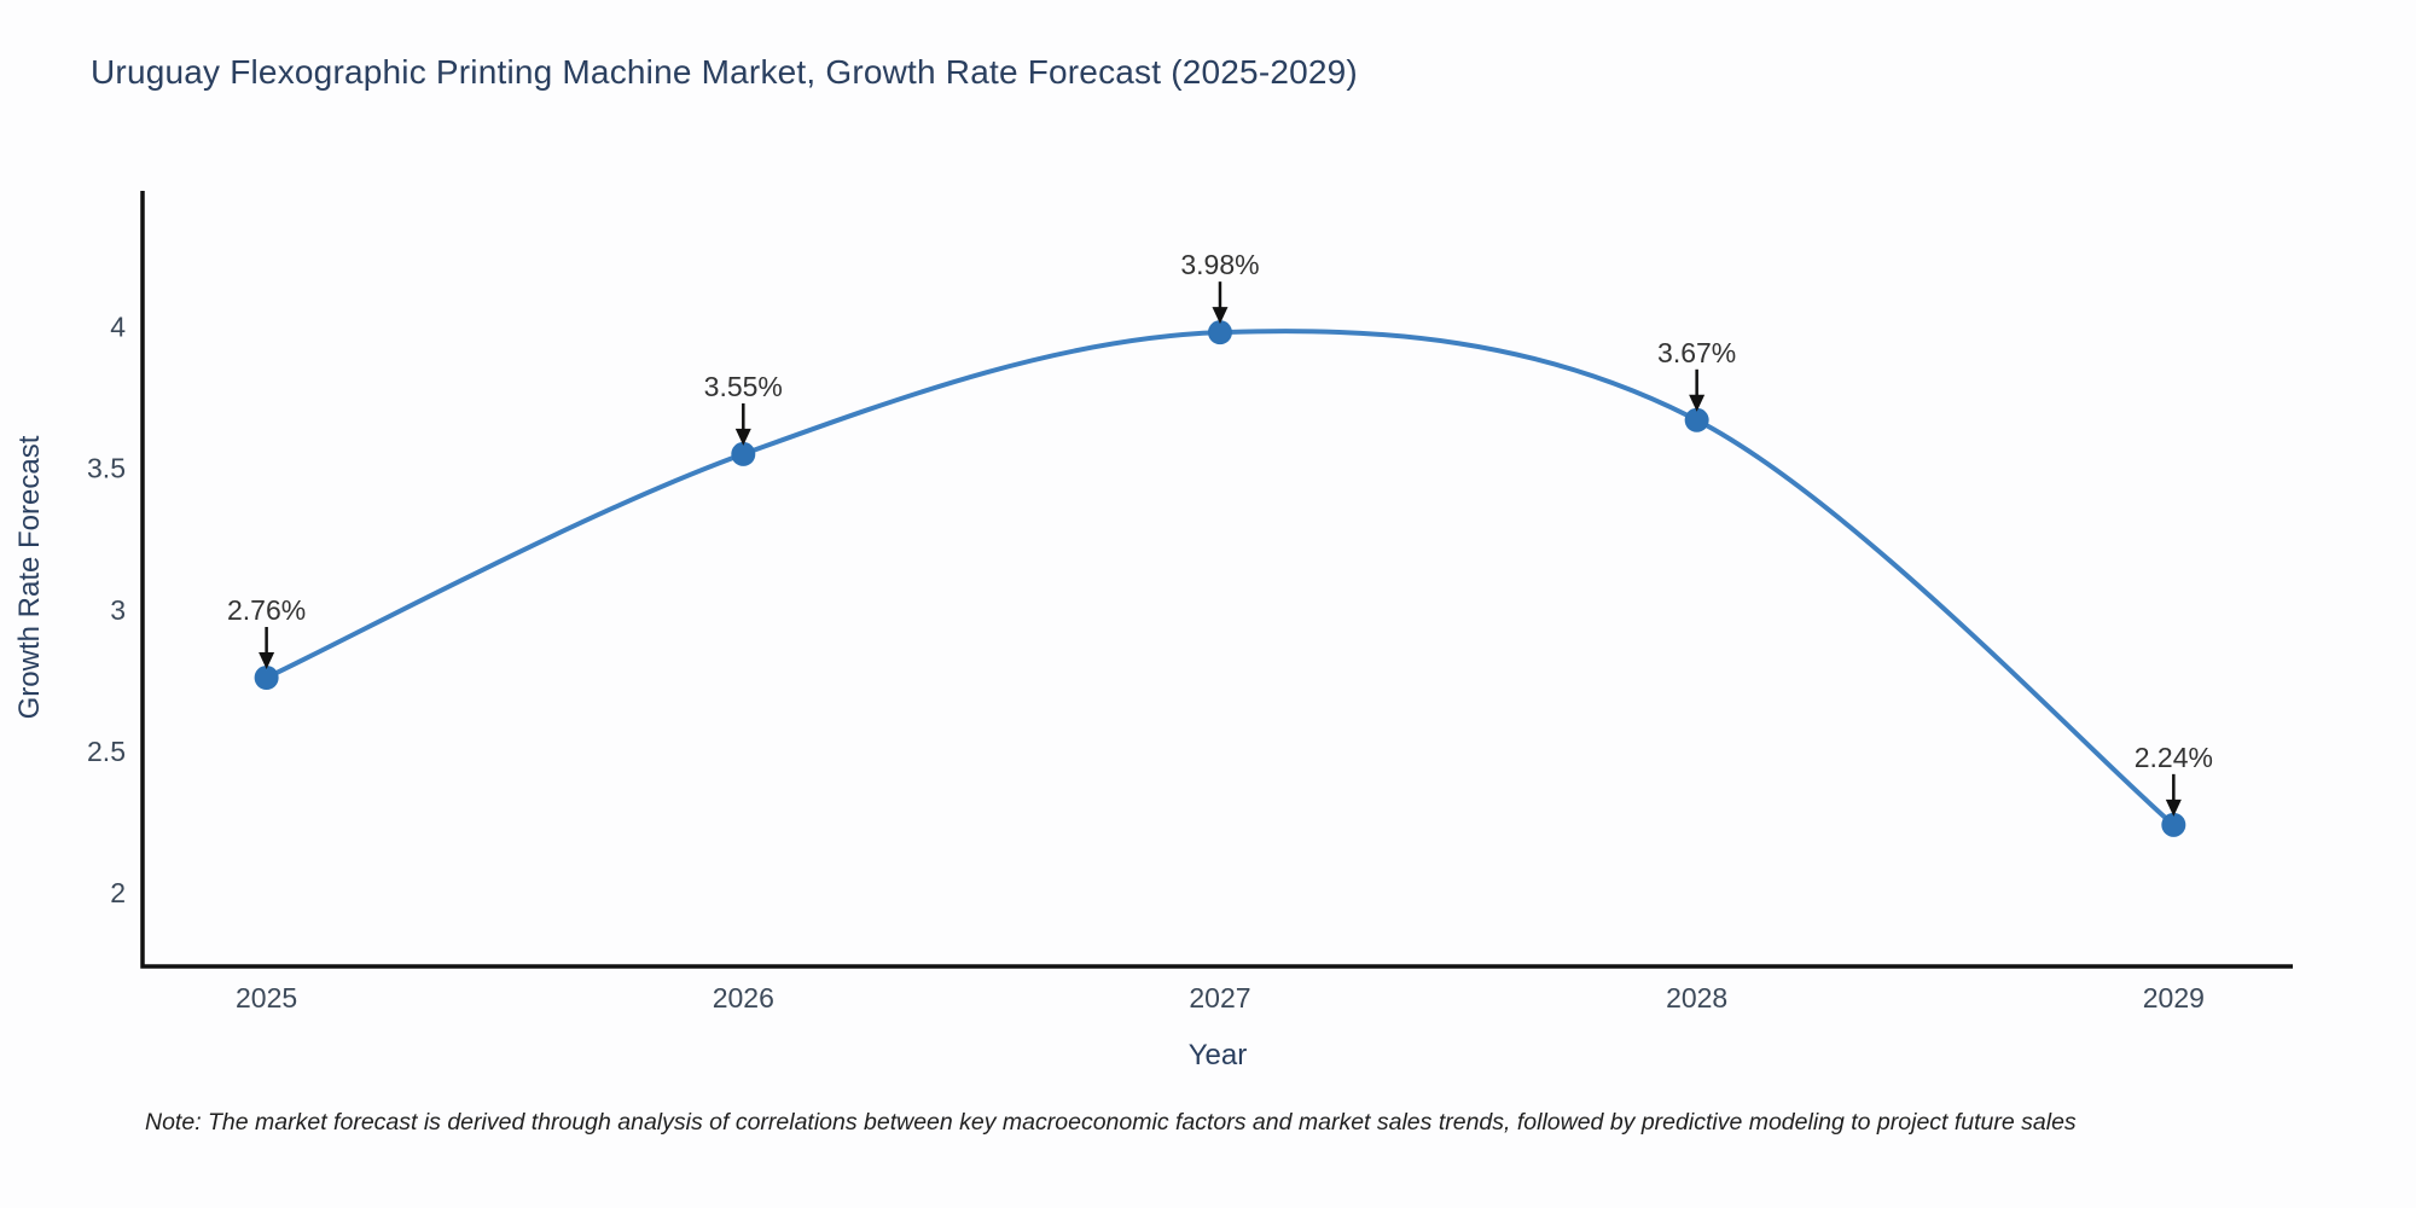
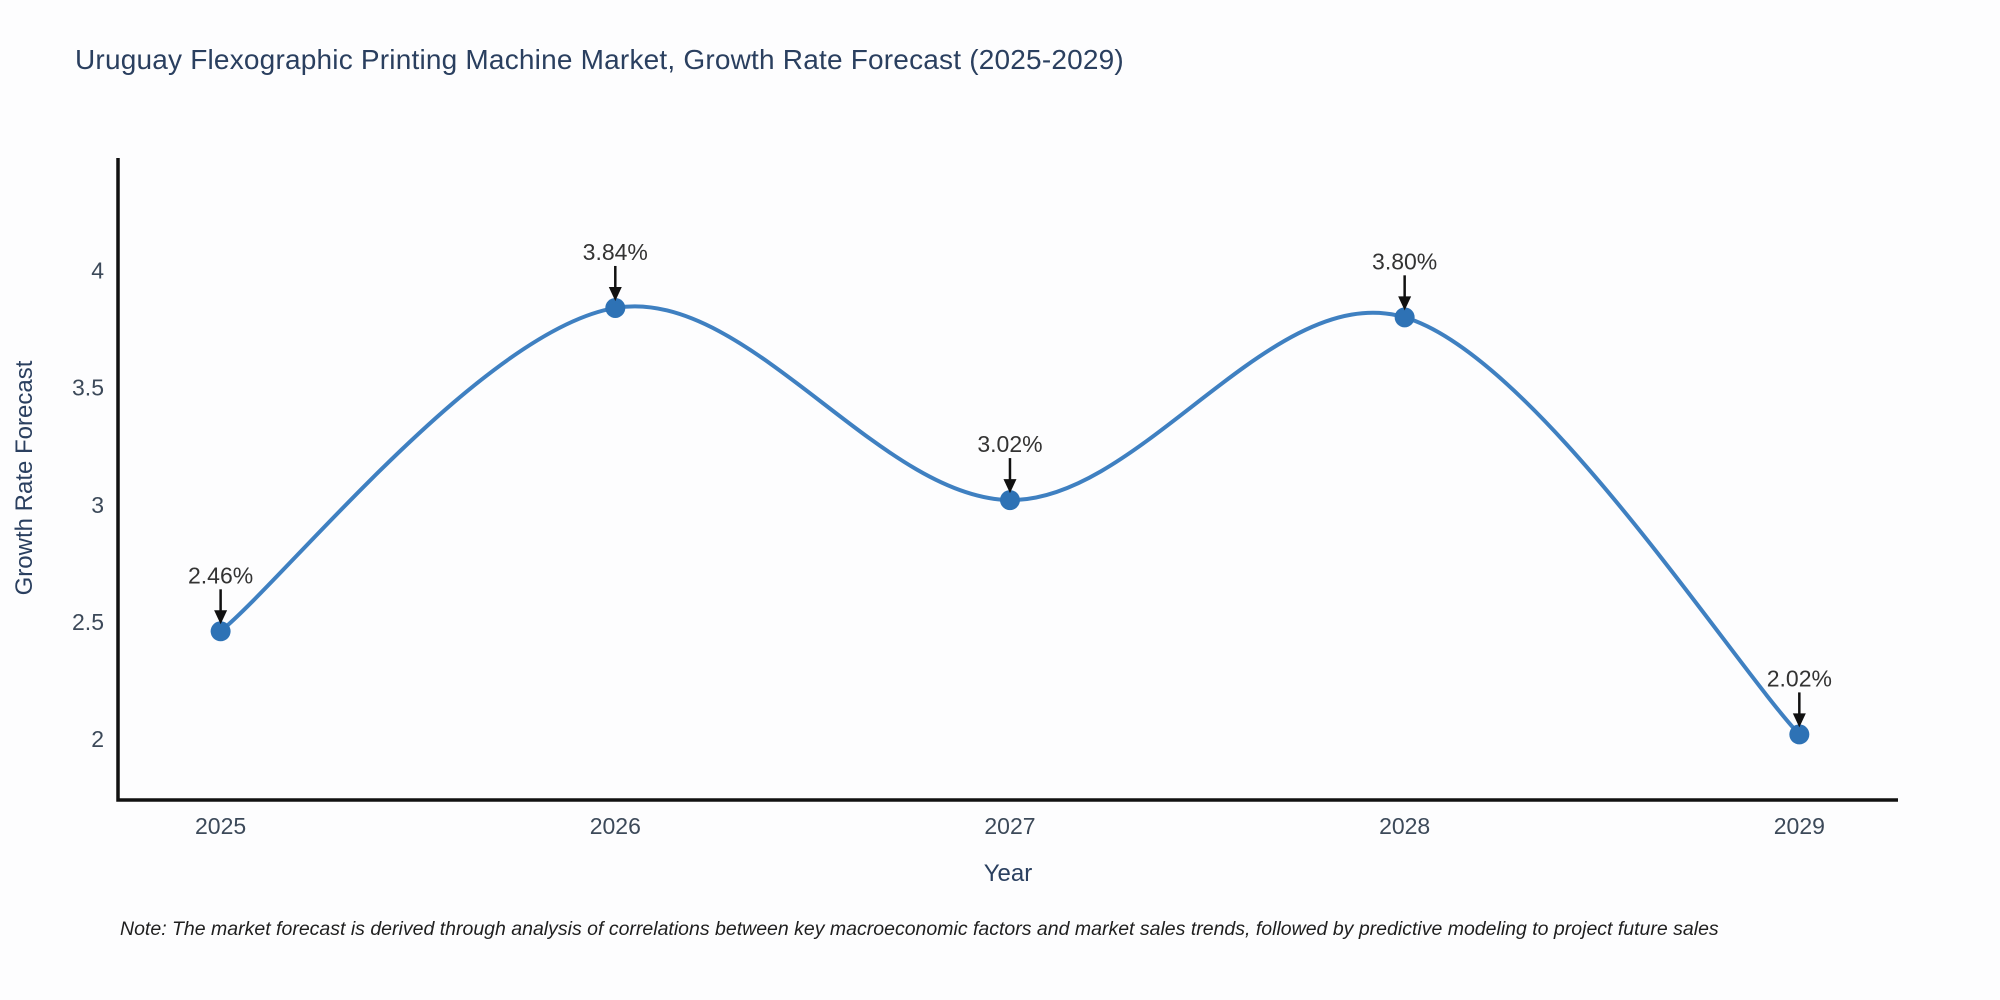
2025: 2.76% -> 2.46%
2026: 3.55% -> 3.84%
2027: 3.98% -> 3.02%
2028: 3.67% -> 3.80%
2029: 2.24% -> 2.02%
